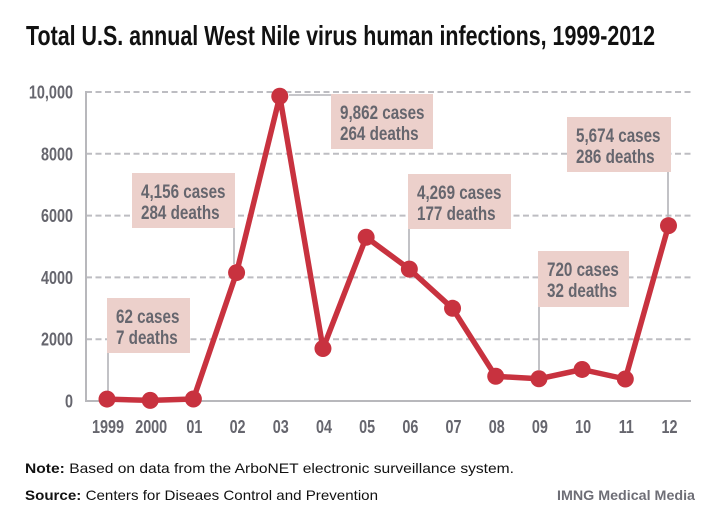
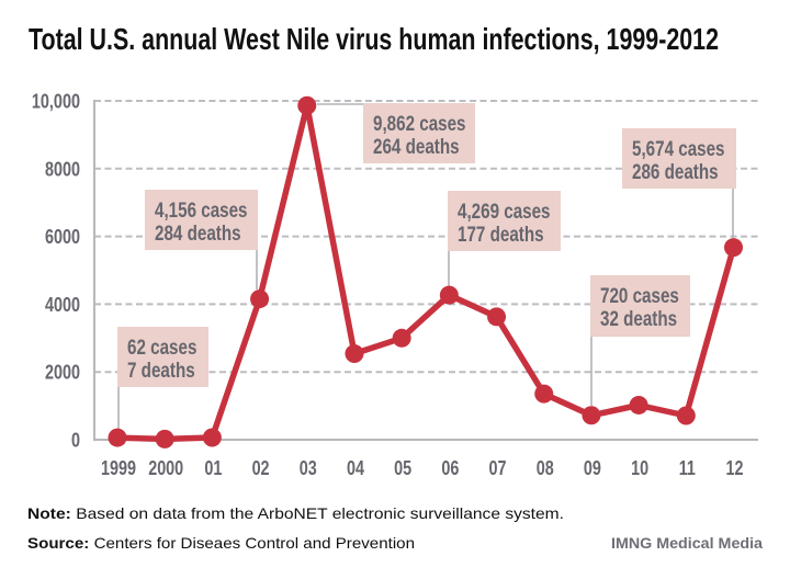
04: 1700 -> 2500
05: 5300 -> 3000
07: 3000 -> 3600
08: 800 -> 1400
